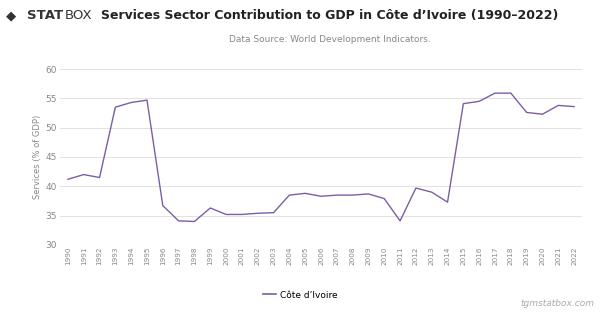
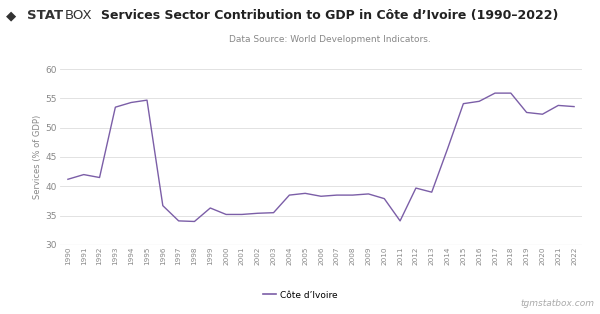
2014: 37.3 -> 46.4
